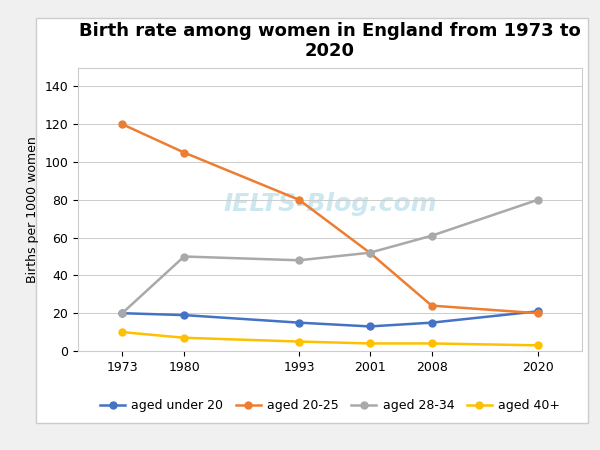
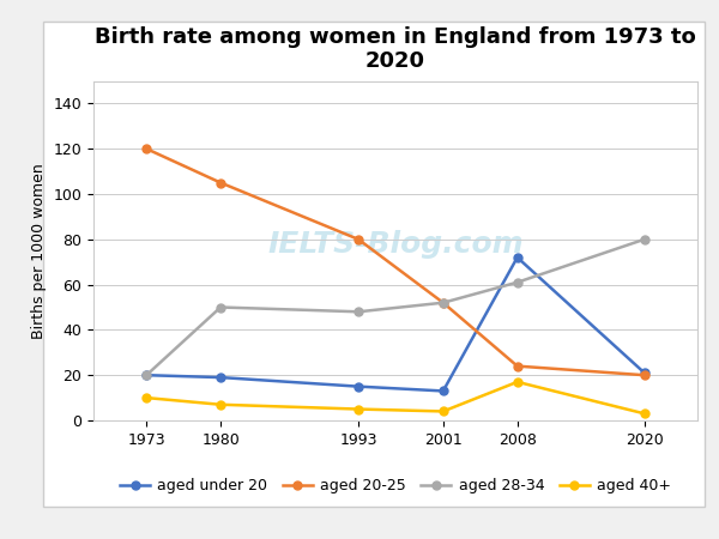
aged under 20/2008: 15 -> 72
aged 40+/2008: 4 -> 17
